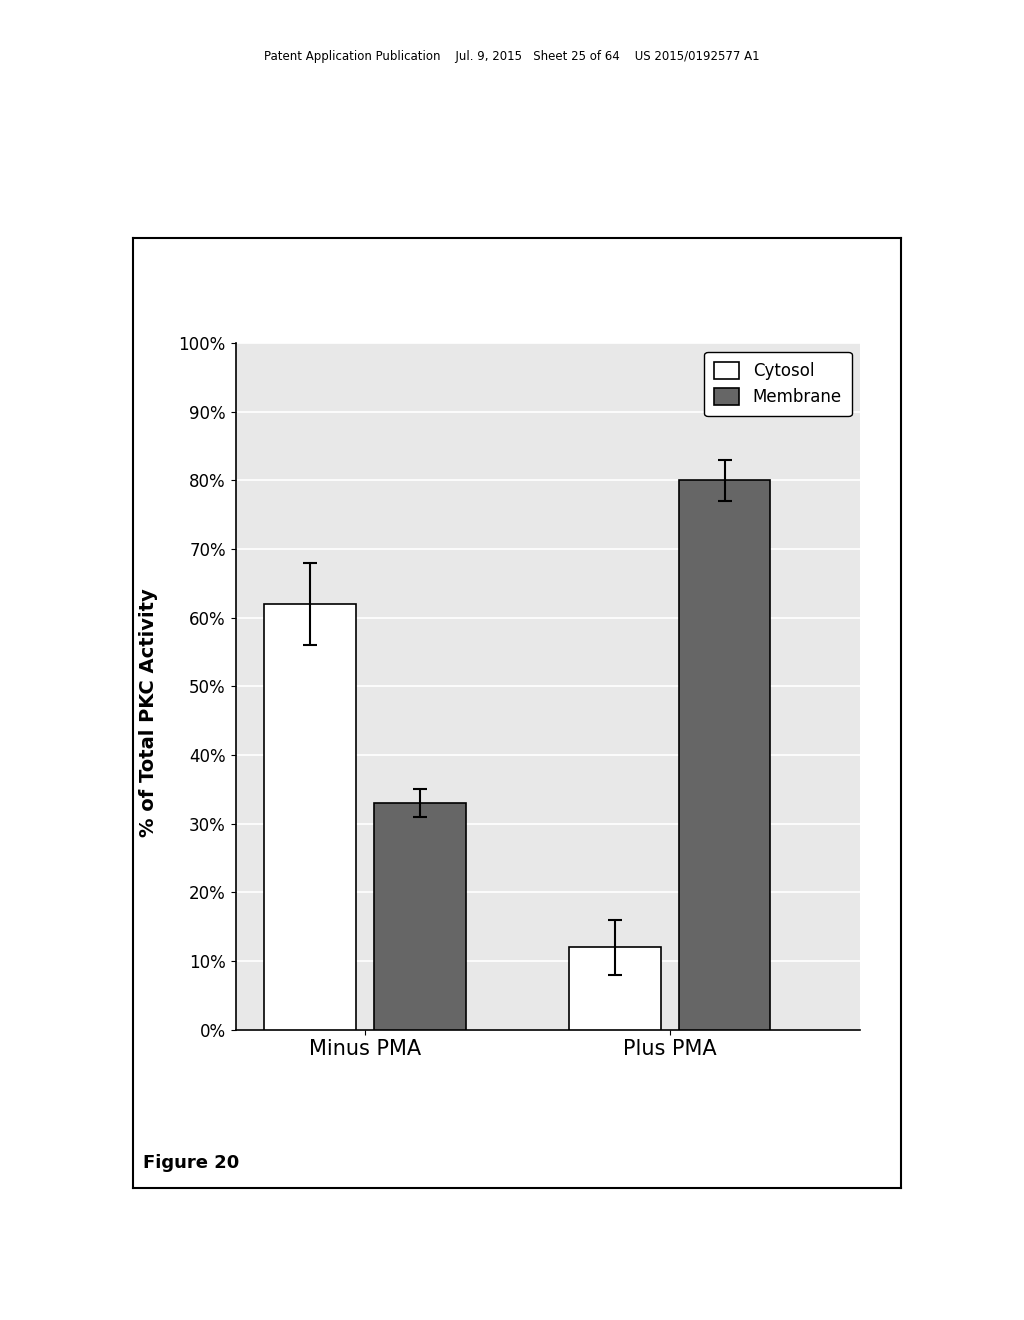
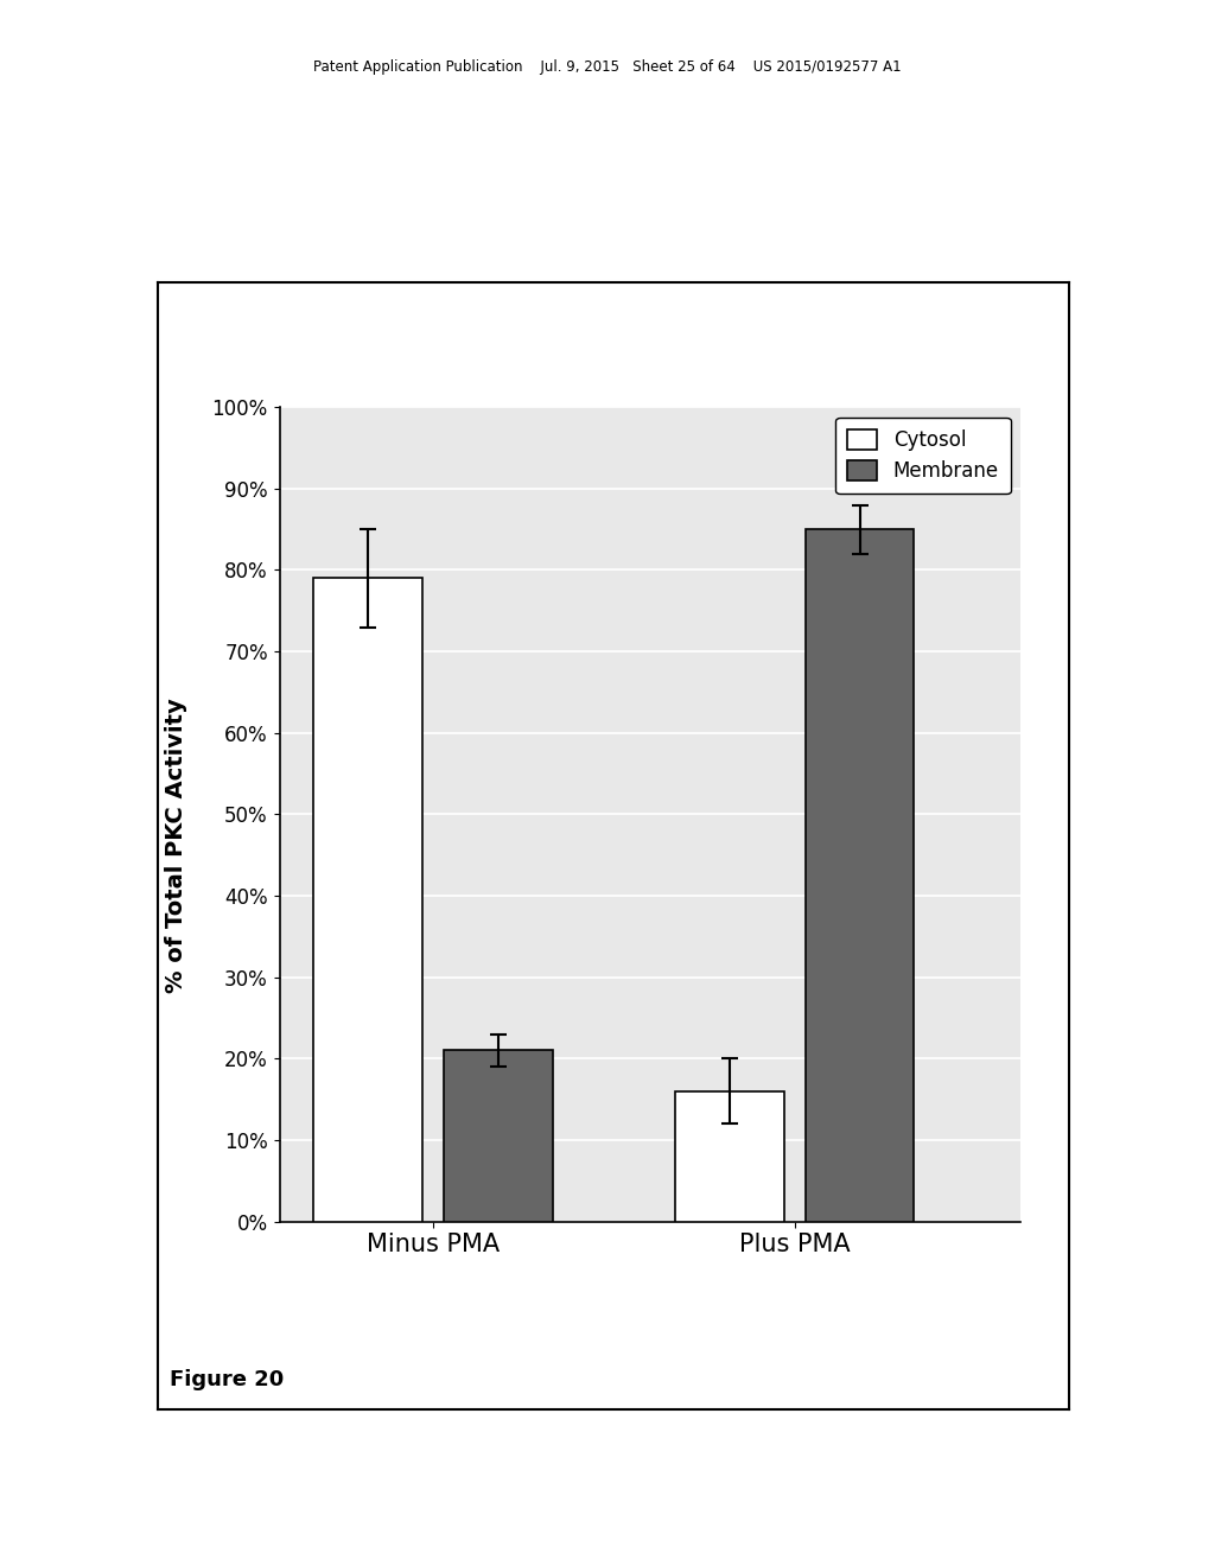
Cytosol/Minus PMA: 62% -> 79%
Membrane/Minus PMA: 33% -> 21%
Cytosol/Plus PMA: 12% -> 16%
Membrane/Plus PMA: 80% -> 85%
